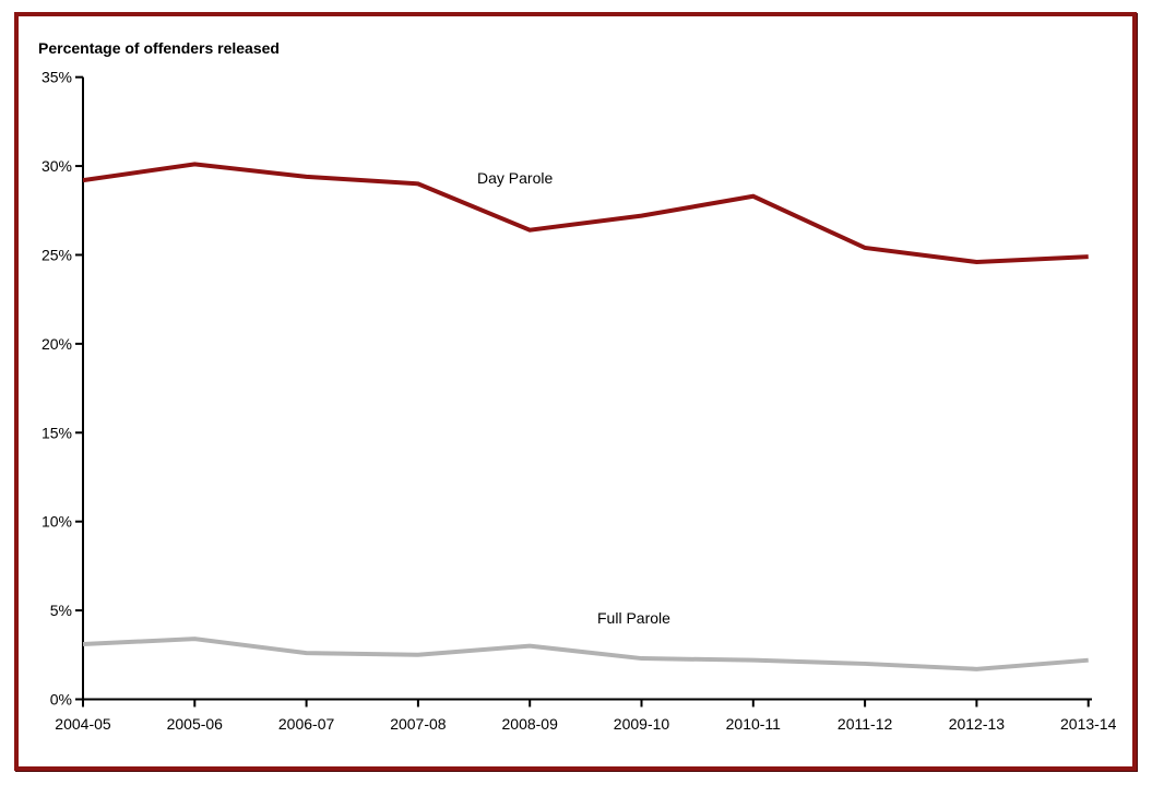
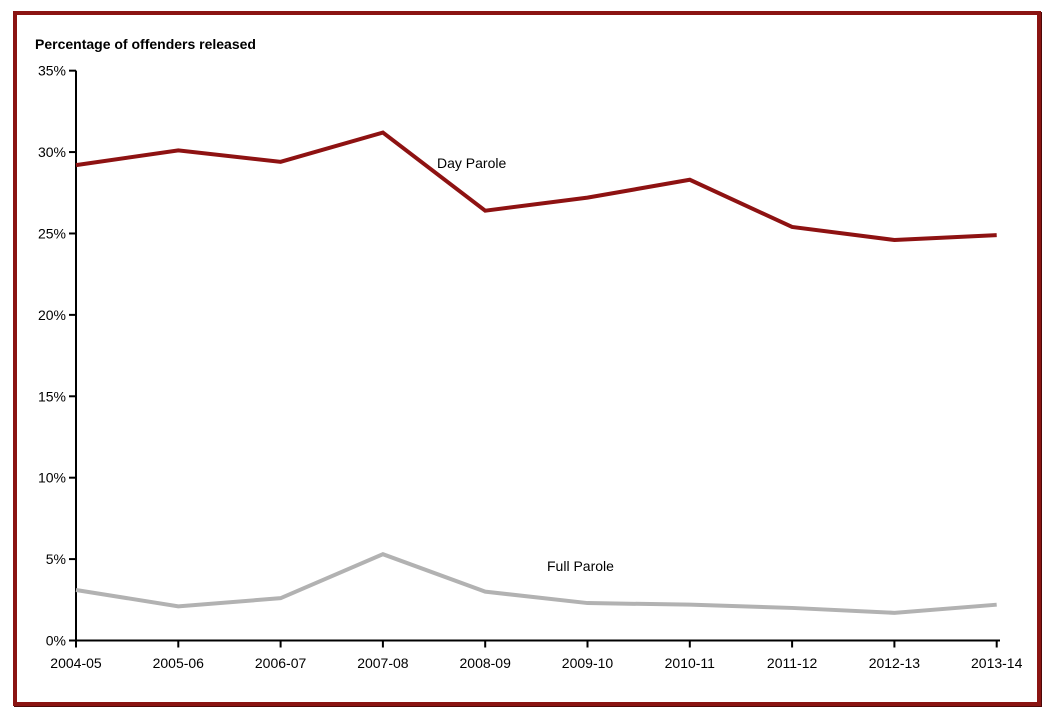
Full Parole/2005-06: 3.4% -> 2.1%
Day Parole/2007-08: 29.0% -> 31.2%
Full Parole/2007-08: 2.5% -> 5.3%
